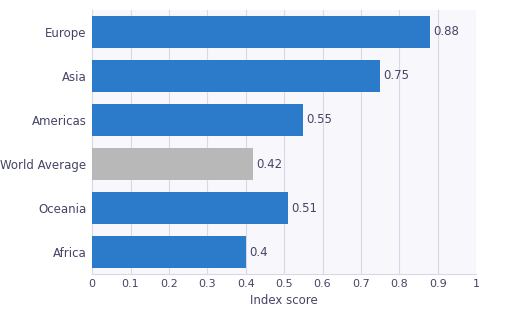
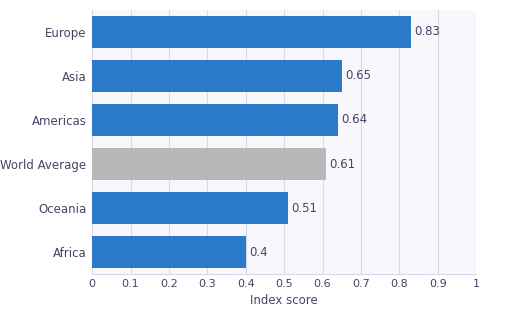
Europe: 0.88 -> 0.83
Asia: 0.75 -> 0.65
Americas: 0.55 -> 0.64
World Average: 0.42 -> 0.61
